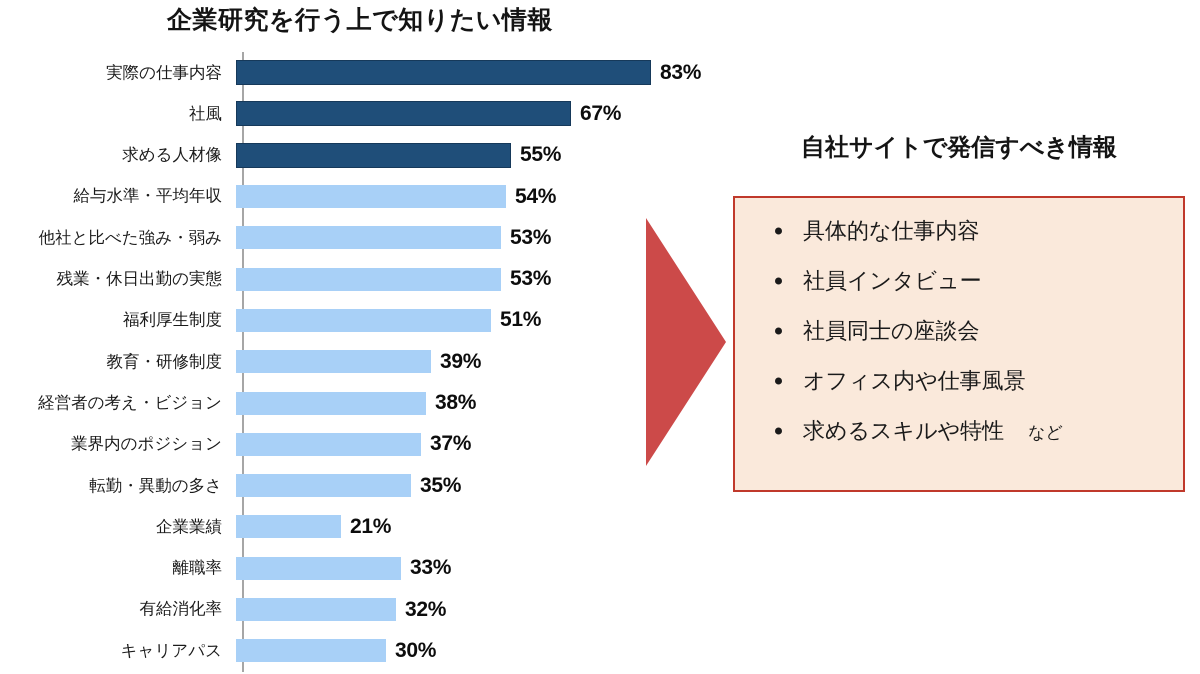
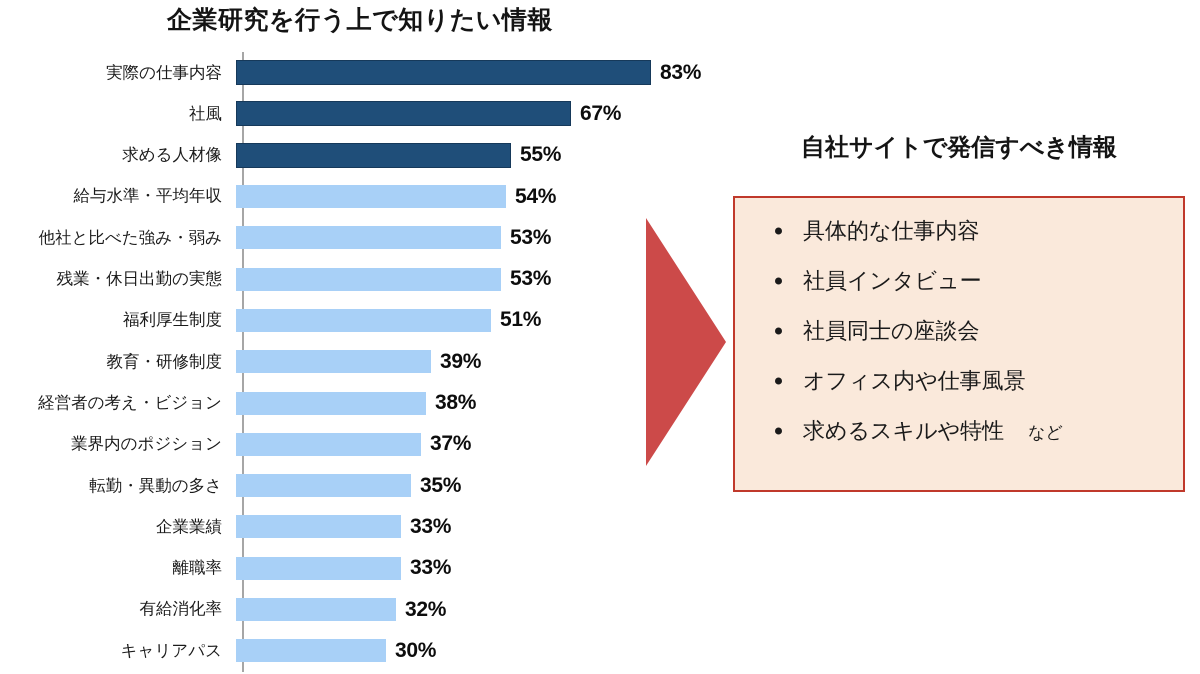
企業業績: 21% -> 33%
